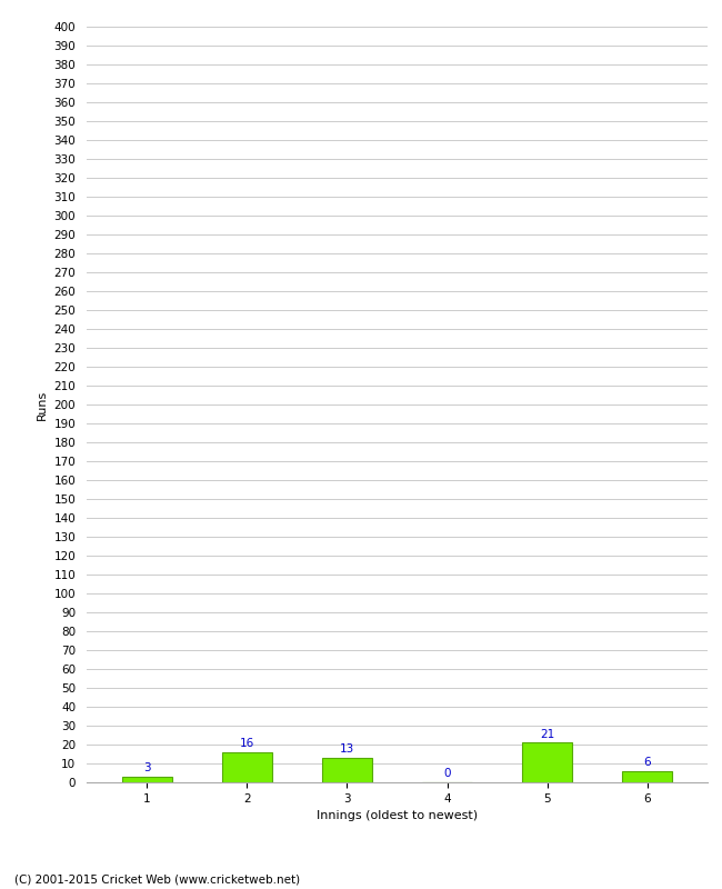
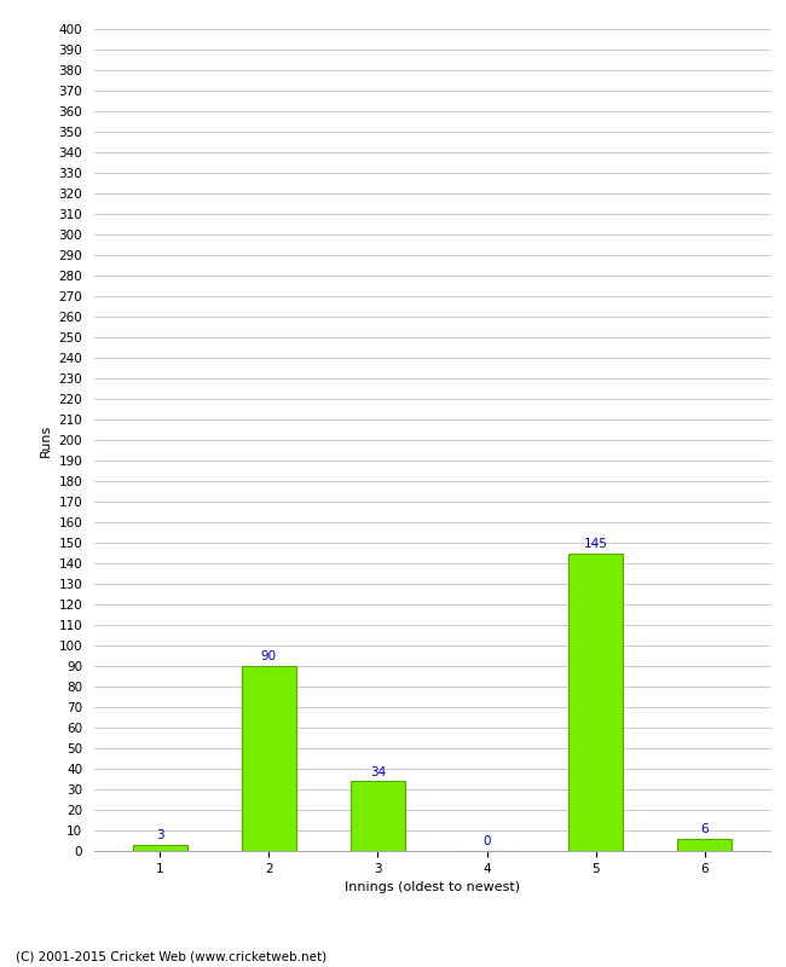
2: 16 -> 90
3: 13 -> 34
5: 21 -> 145
